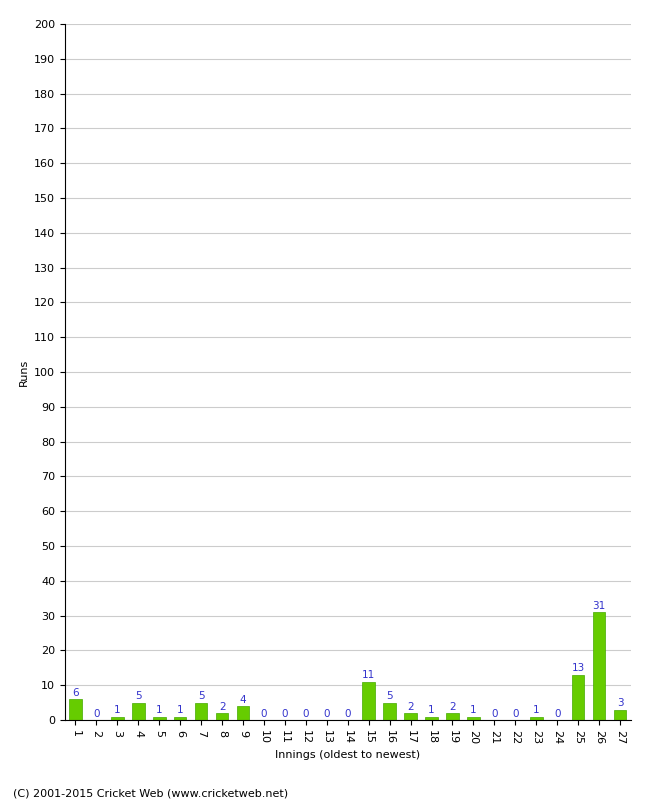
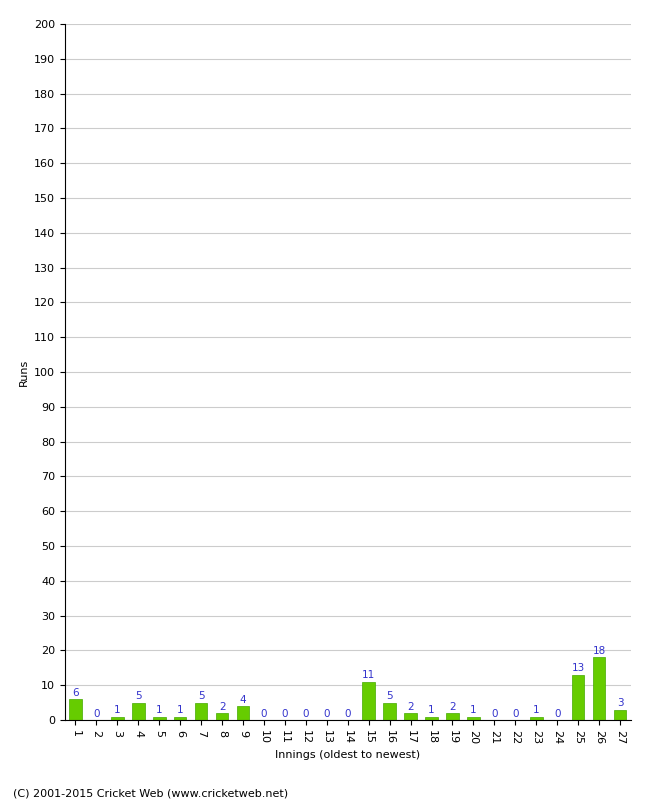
26: 31 -> 18
